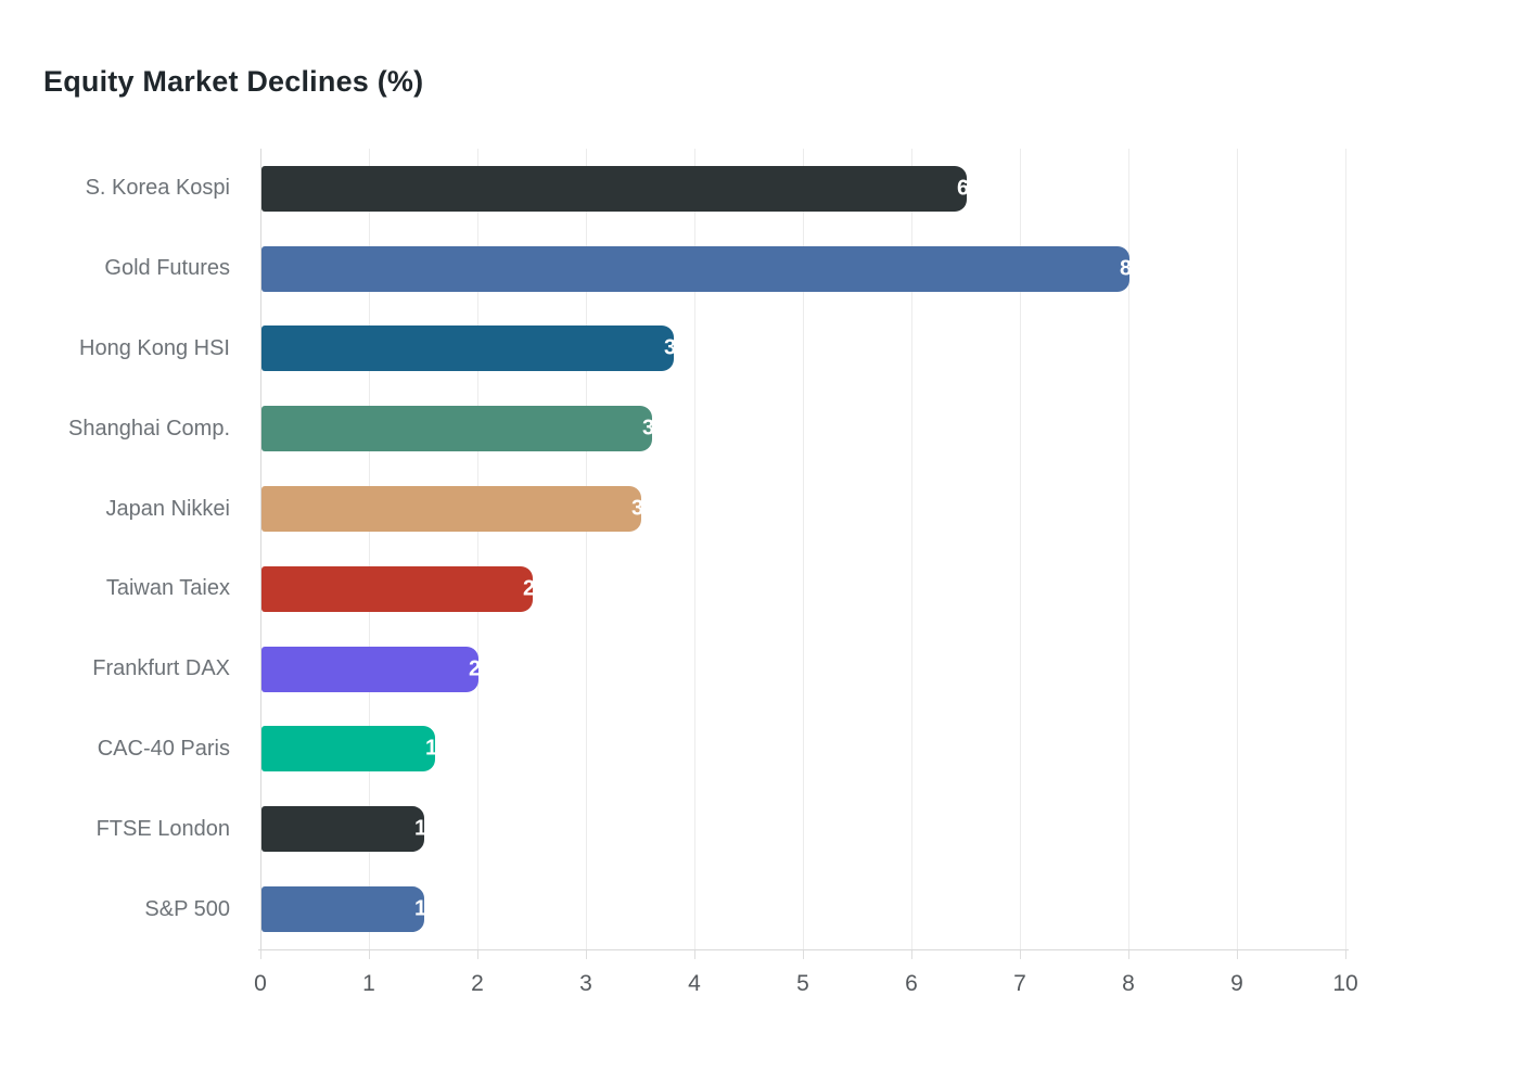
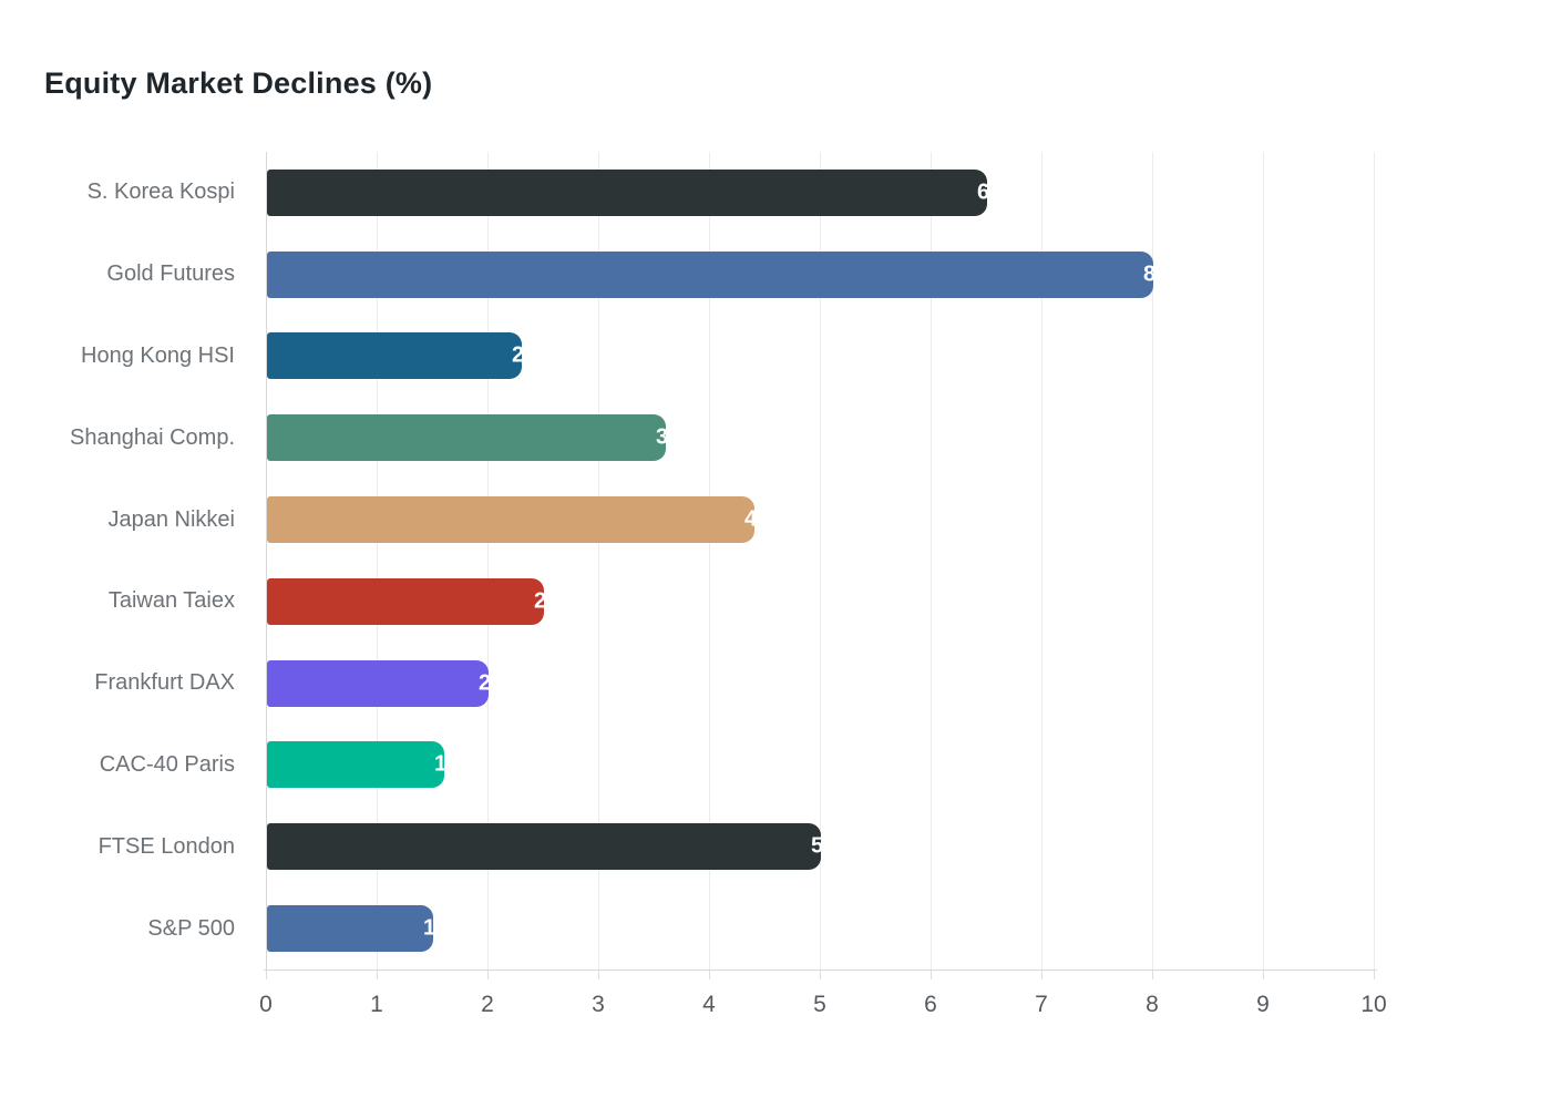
Hong Kong HSI: 3.8 -> 2.3
Japan Nikkei: 3.5 -> 4.4
FTSE London: 1.5 -> 5.0
